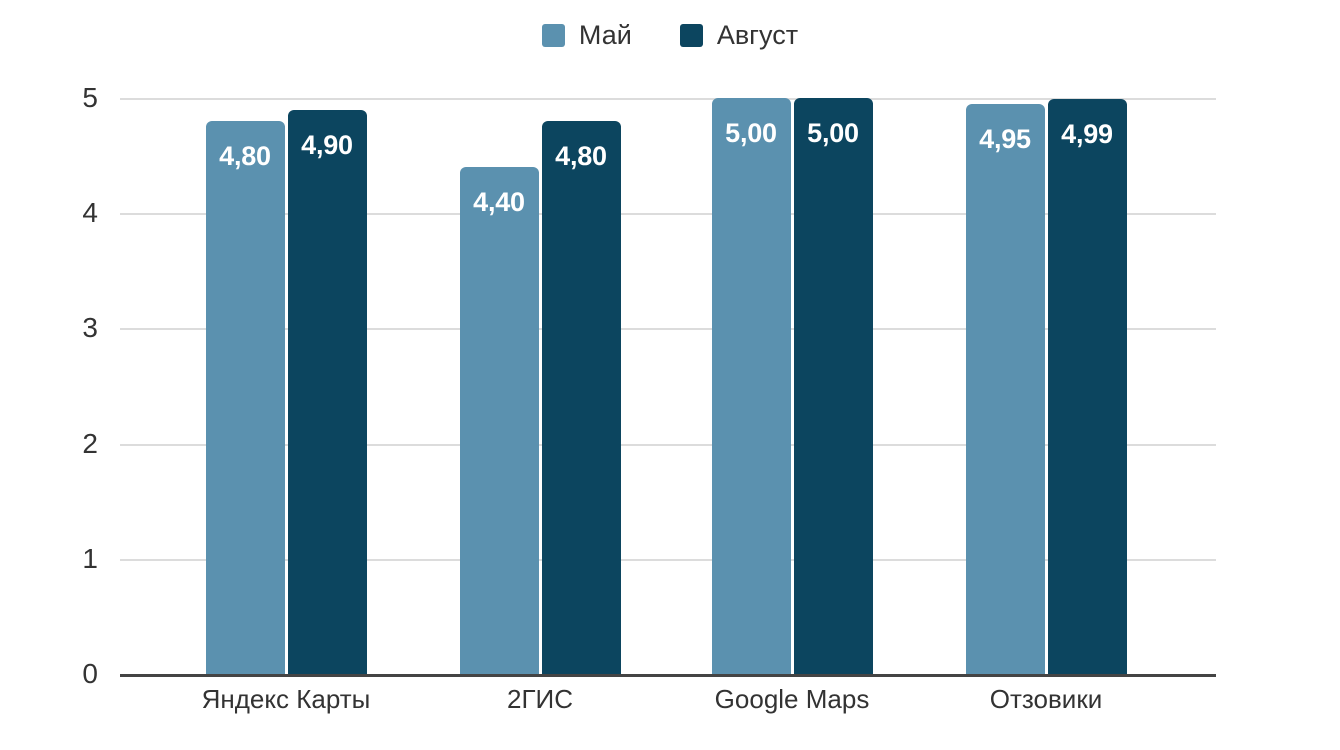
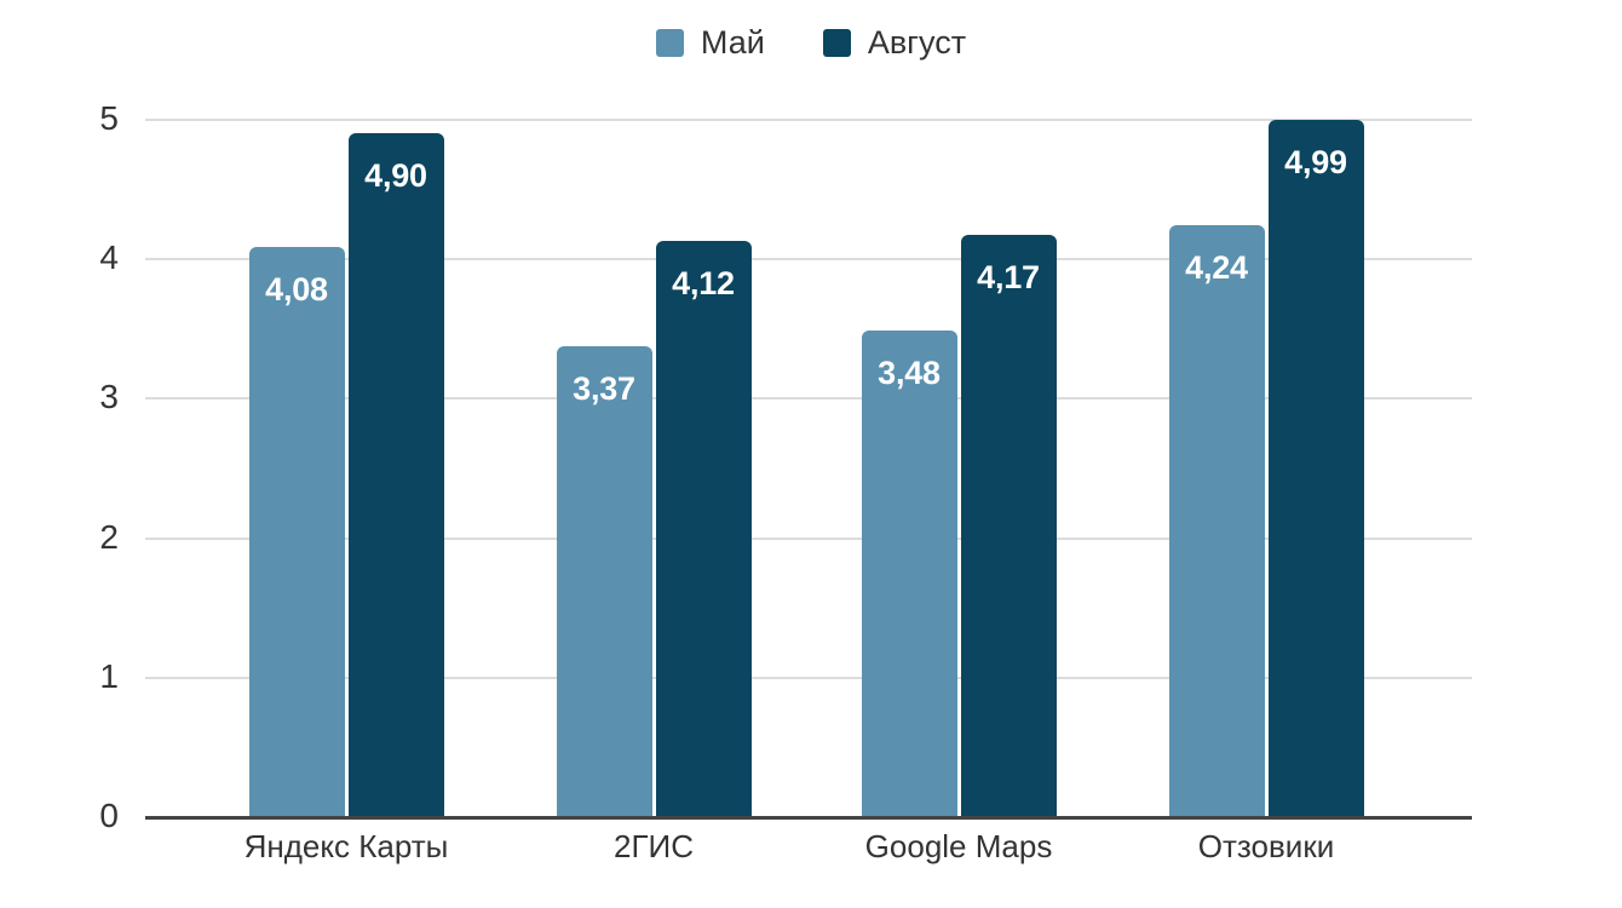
Май/Яндекс Карты: 4,80 -> 4,08
Май/2ГИС: 4,40 -> 3,37
Август/2ГИС: 4,80 -> 4,12
Май/Google Maps: 5,00 -> 3,48
Август/Google Maps: 5,00 -> 4,17
Май/Отзовики: 4,95 -> 4,24
